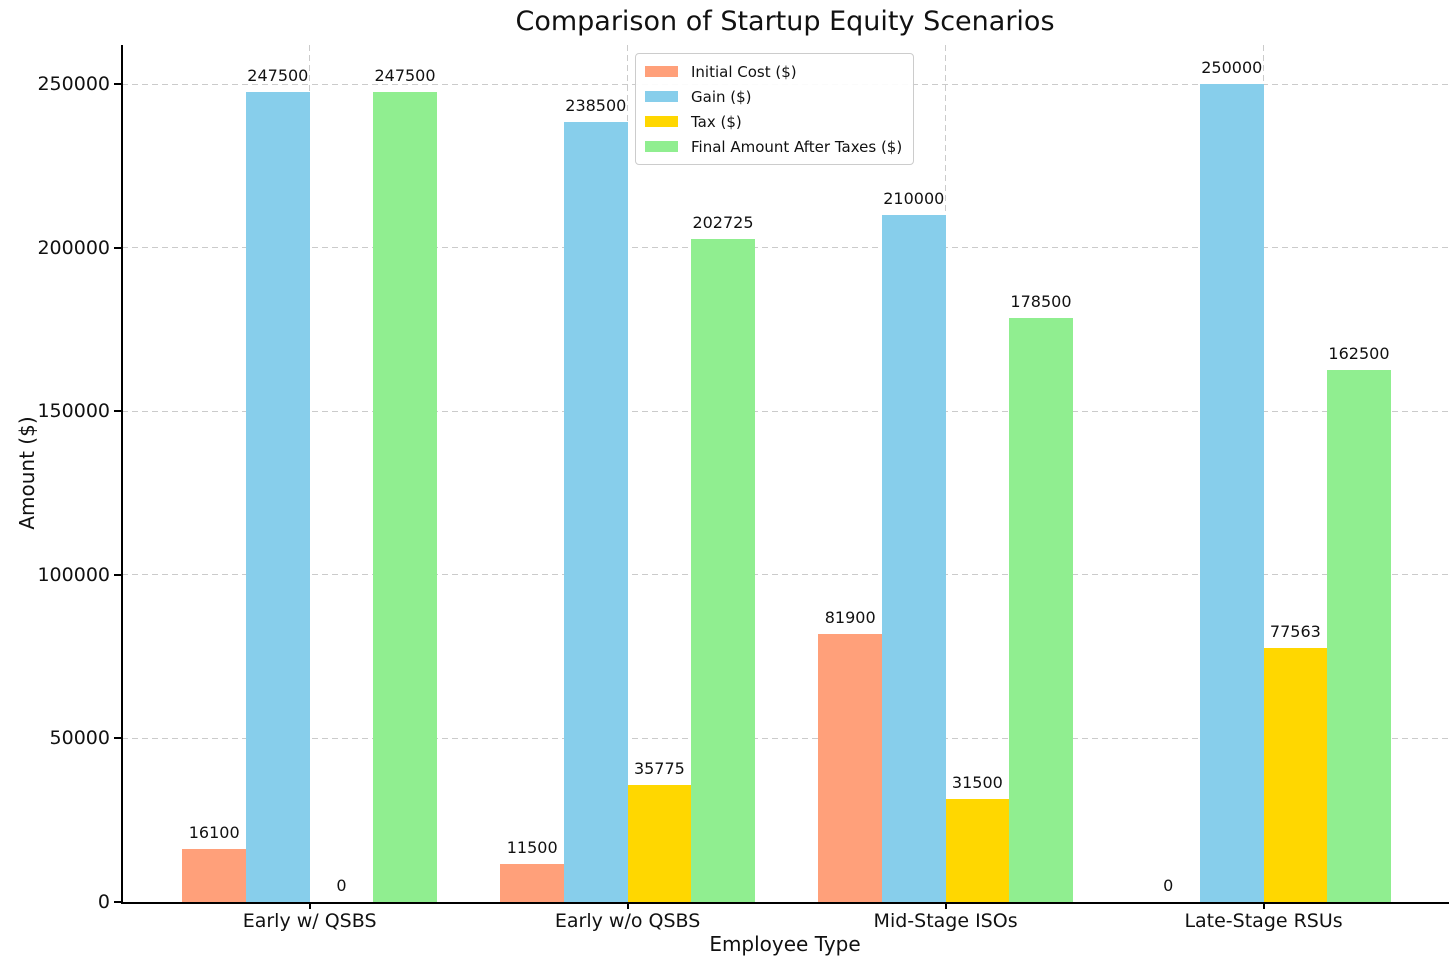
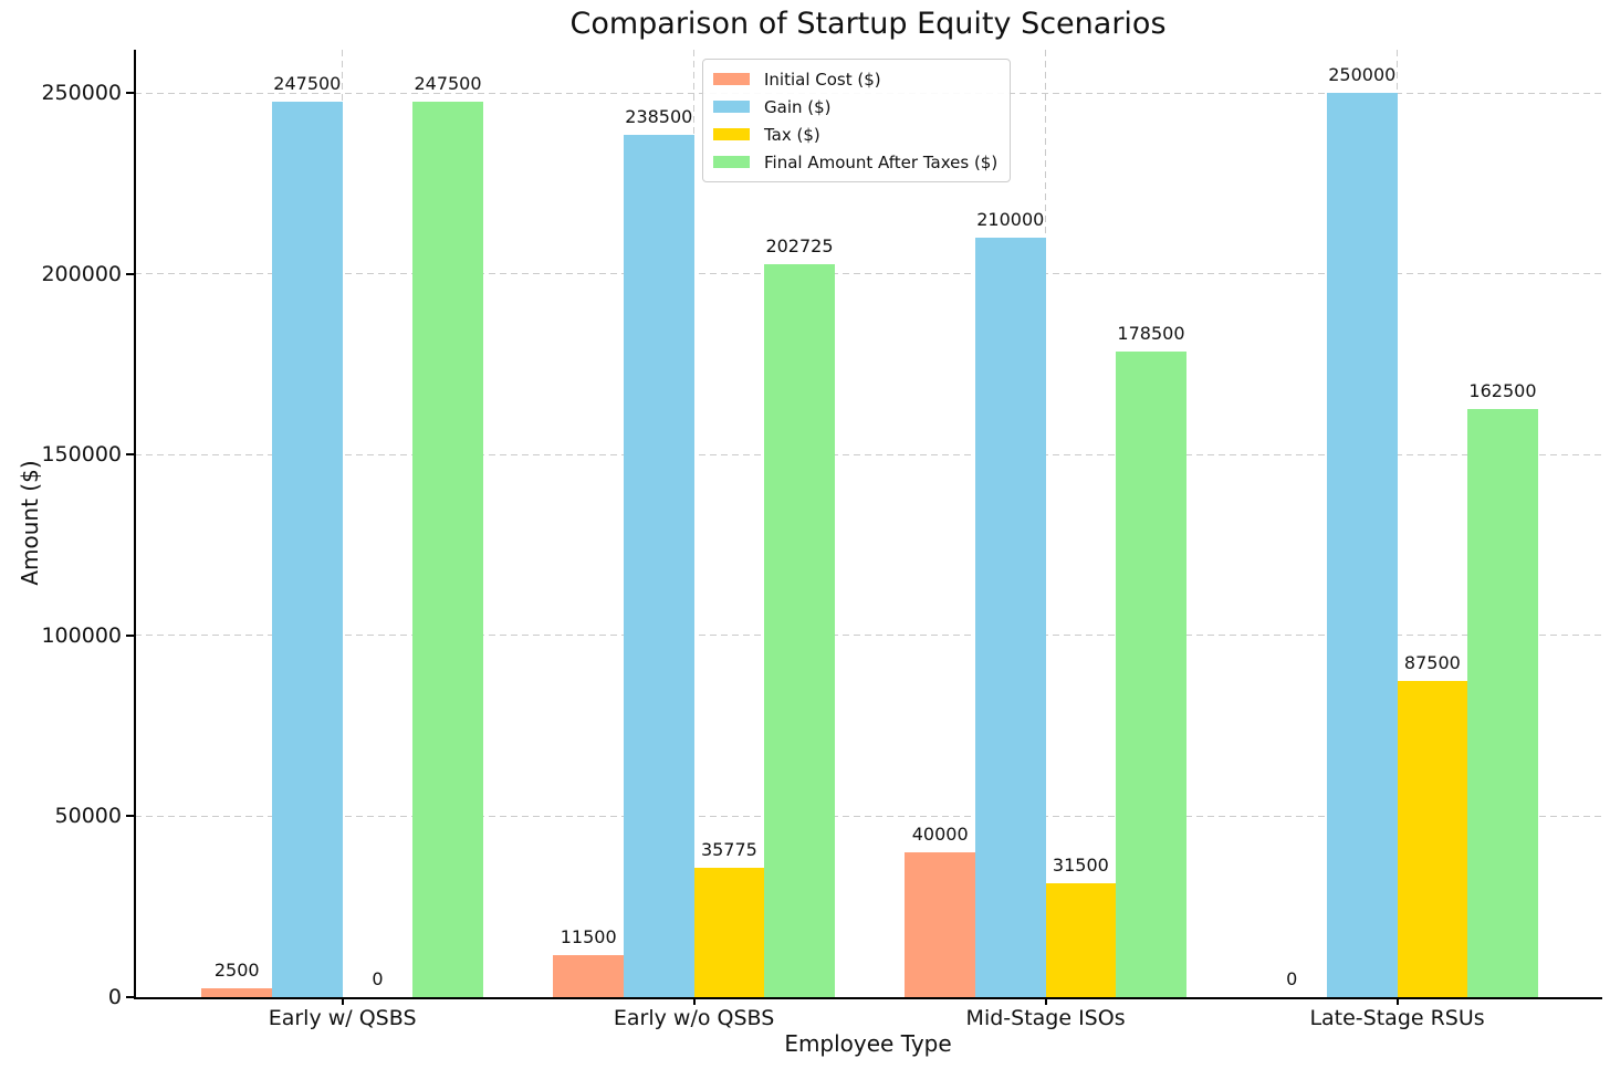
Initial Cost ($)/Early w/ QSBS: 16100 -> 2500
Initial Cost ($)/Mid-Stage ISOs: 81900 -> 40000
Tax ($)/Late-Stage RSUs: 77563 -> 87500
